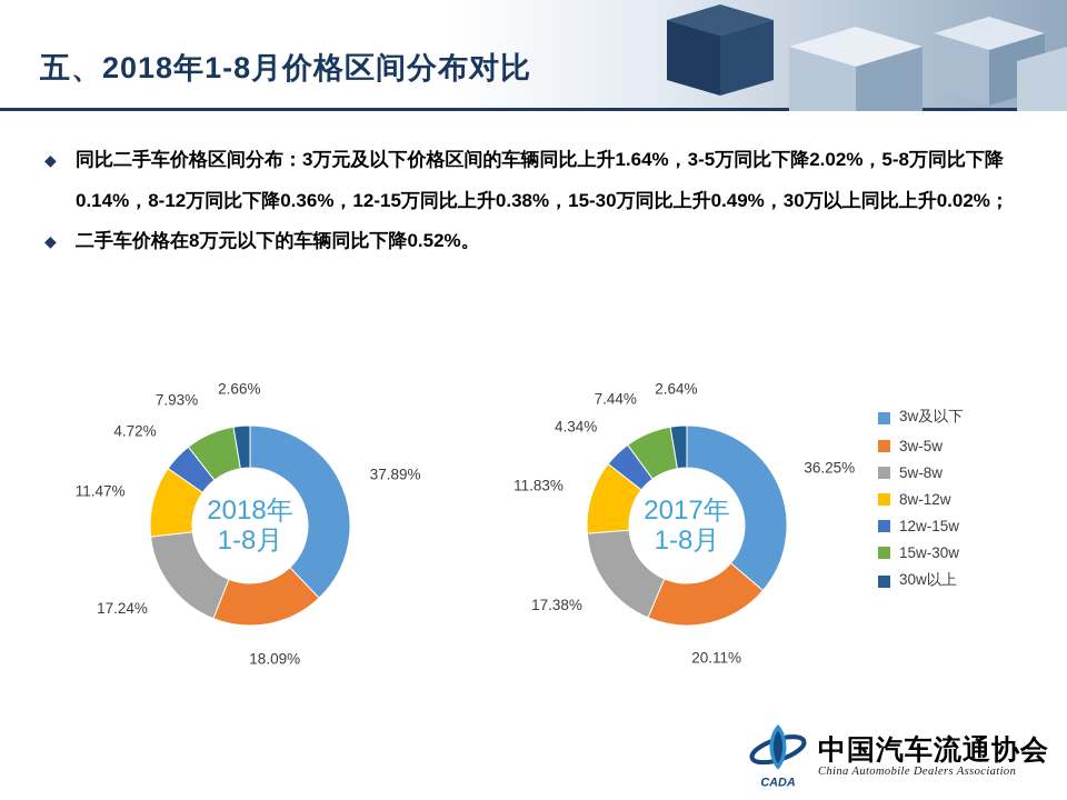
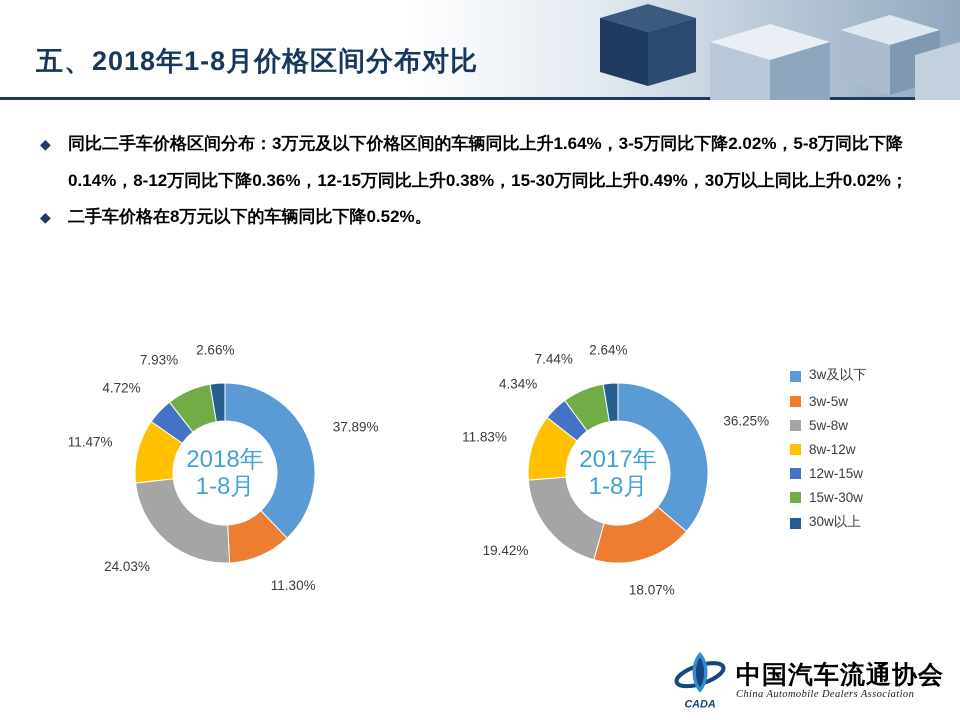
2018年1-8月/3w-5w: 18.09% -> 11.30%
2018年1-8月/5w-8w: 17.24% -> 24.03%
2017年1-8月/3w-5w: 20.11% -> 18.07%
2017年1-8月/5w-8w: 17.38% -> 19.42%
